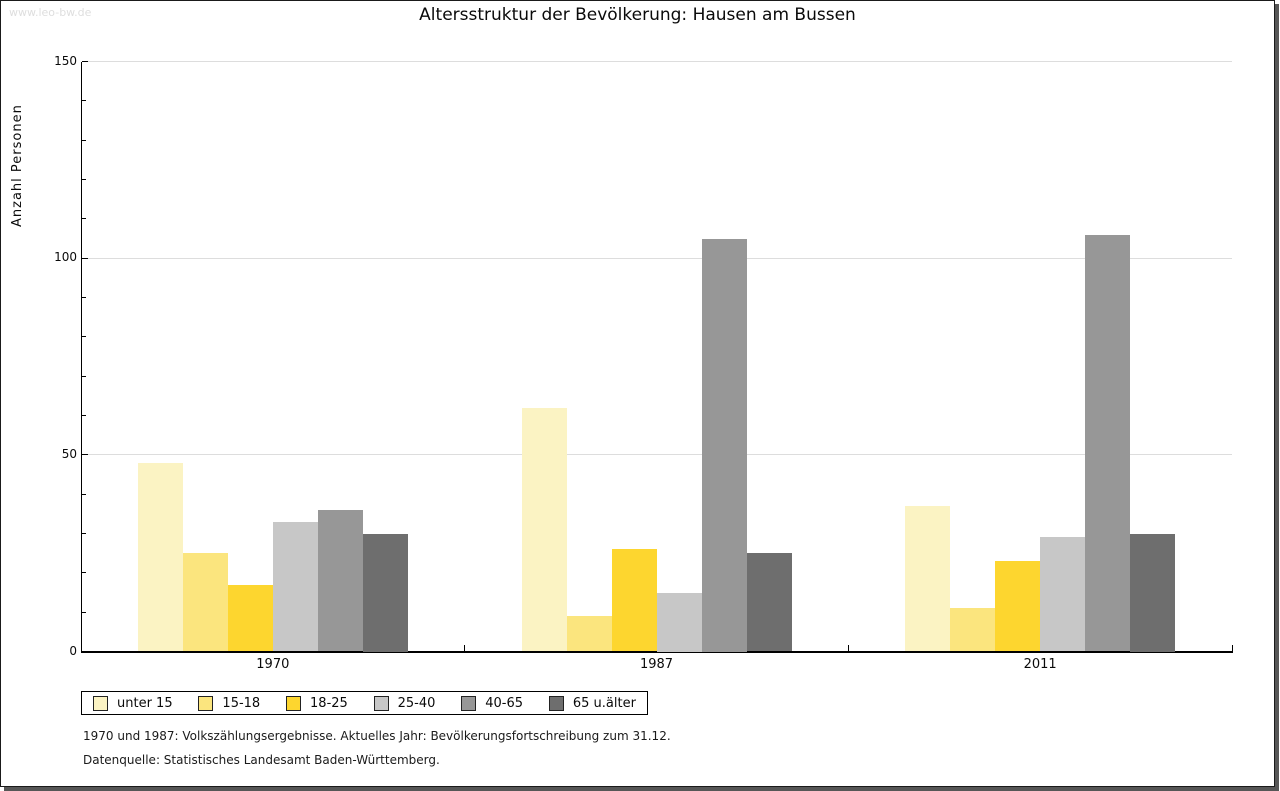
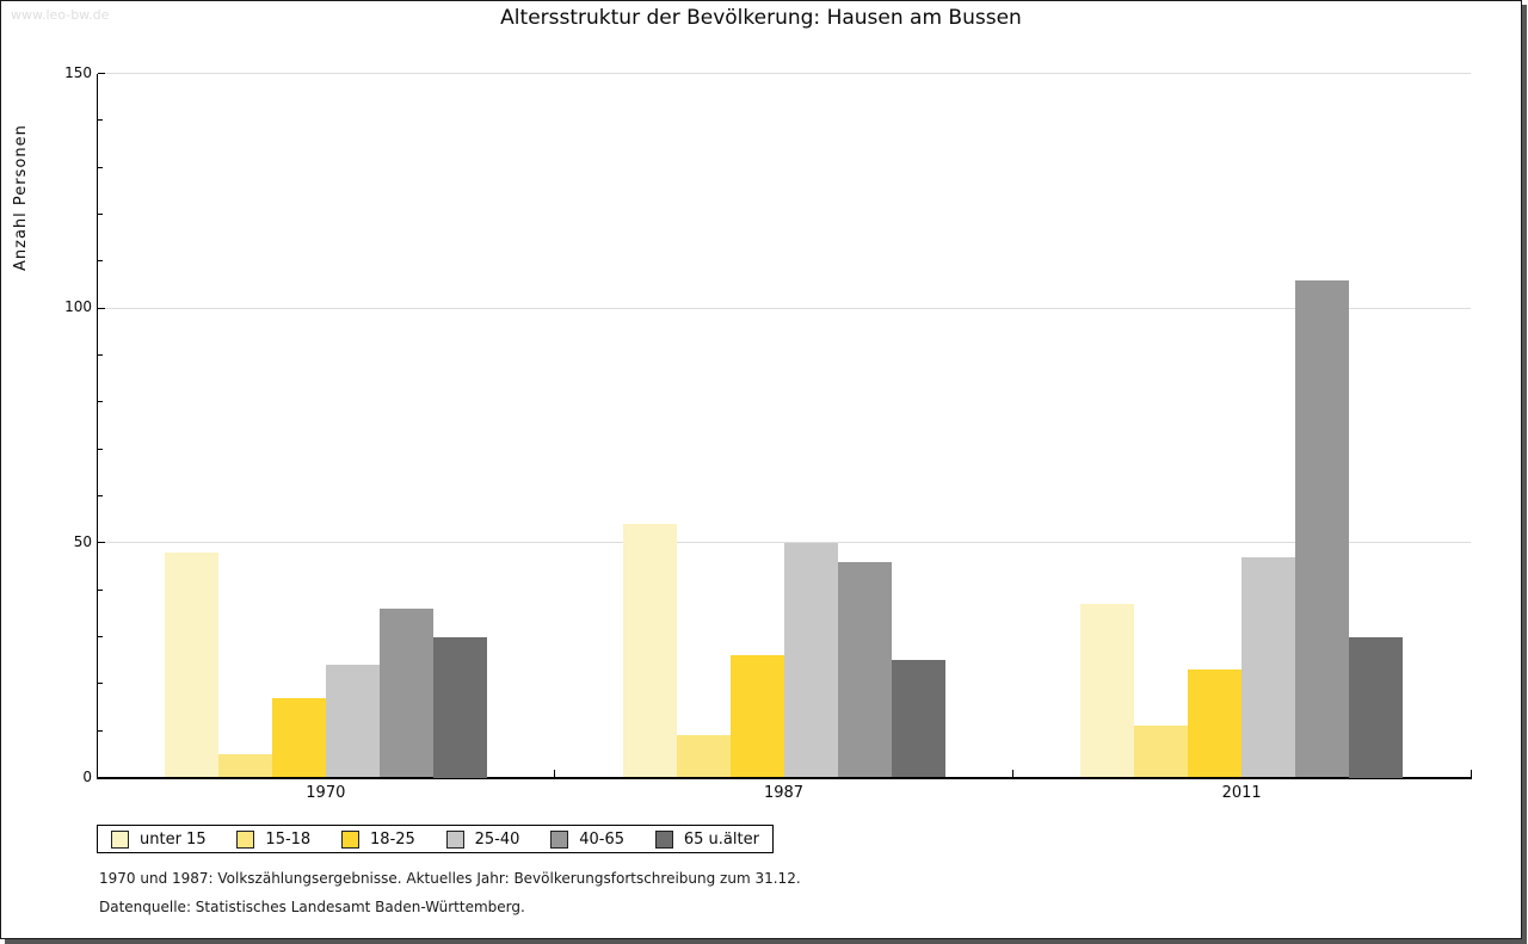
15-18/1970: 25 -> 5
25-40/1970: 33 -> 24
unter 15/1987: 62 -> 54
25-40/1987: 15 -> 50
40-65/1987: 105 -> 46
25-40/2011: 29 -> 47
